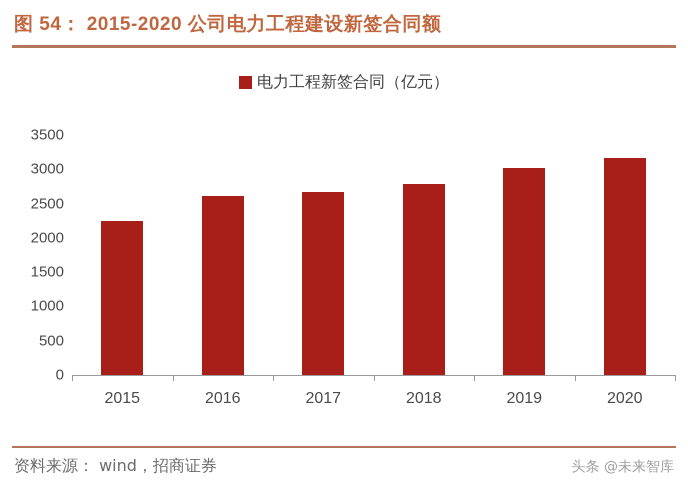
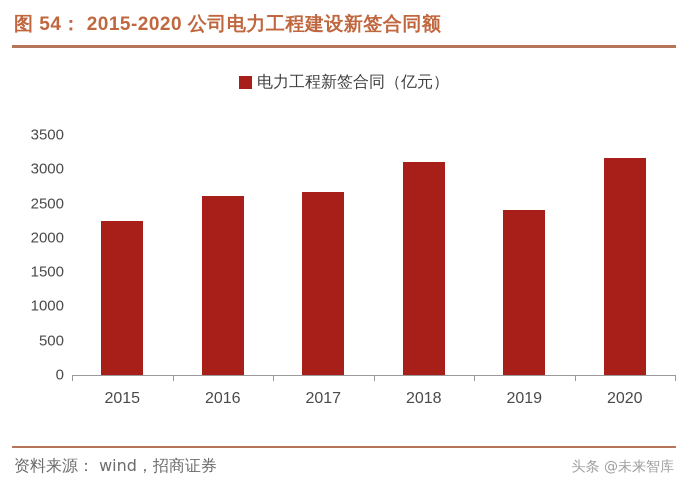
2018: 2800 -> 3100
2019: 3000 -> 2400
